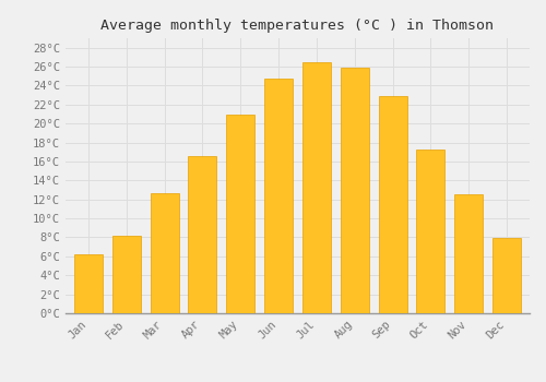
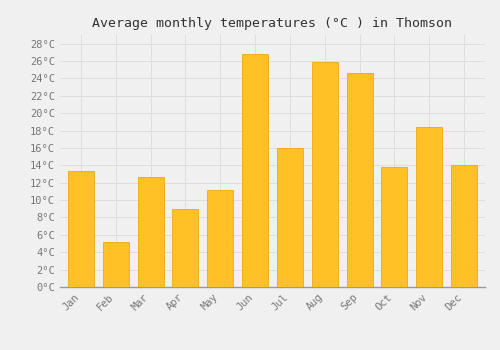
Jan: 6.2°C -> 13.4°C
Feb: 8.2°C -> 5.2°C
Apr: 16.6°C -> 9.0°C
May: 21.0°C -> 11.2°C
Jun: 24.7°C -> 26.8°C
Jul: 26.5°C -> 16.0°C
Sep: 22.9°C -> 24.6°C
Oct: 17.3°C -> 13.8°C
Nov: 12.5°C -> 18.4°C
Dec: 7.9°C -> 14.0°C
